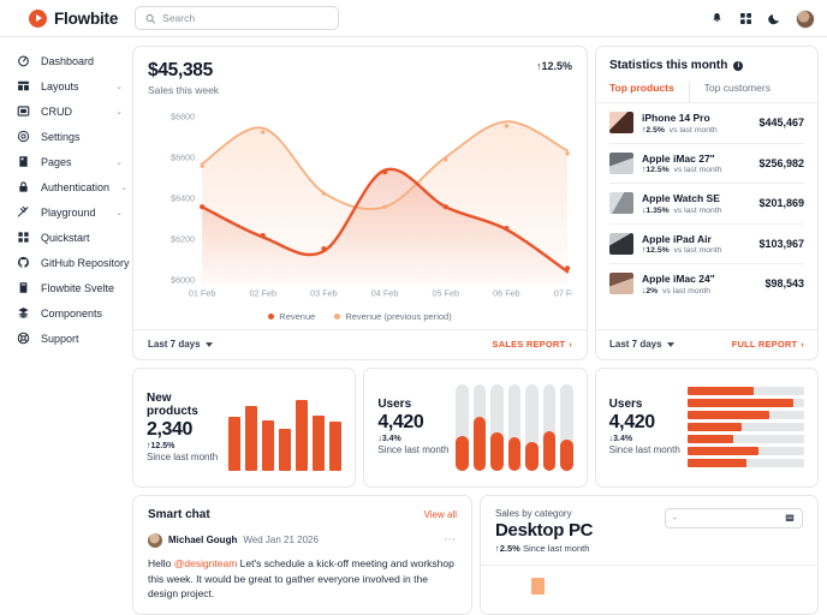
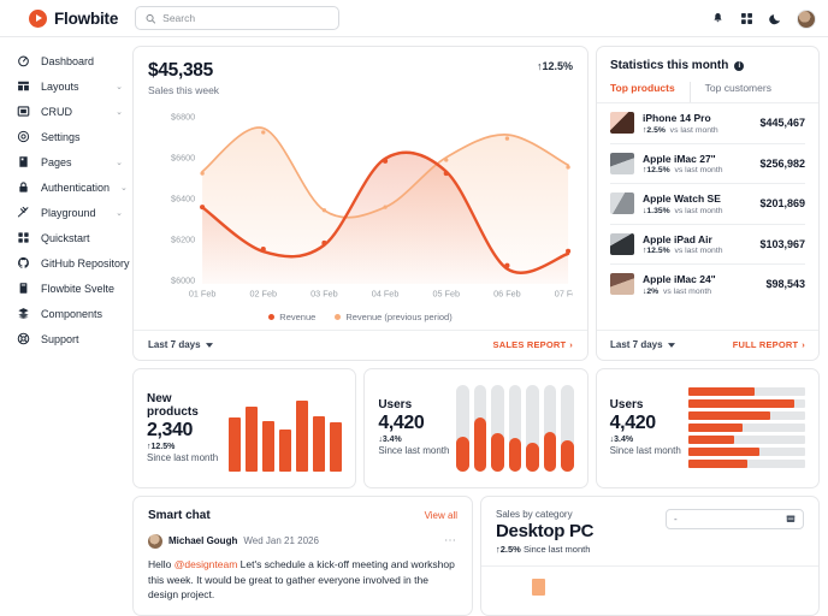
Revenue (previous period)/01 Feb: $6560 -> $6520
Revenue/02 Feb: $6220 -> $6150
Revenue/03 Feb: $6150 -> $6180
Revenue (previous period)/03 Feb: $6420 -> $6340
Revenue/04 Feb: $6520 -> $6580
Revenue/05 Feb: $6360 -> $6520
Revenue/06 Feb: $6250 -> $6070
Revenue (previous period)/06 Feb: $6750 -> $6690
Revenue/07 Feb: $6060 -> $6140
Revenue (previous period)/07 Feb: $6620 -> $6550
